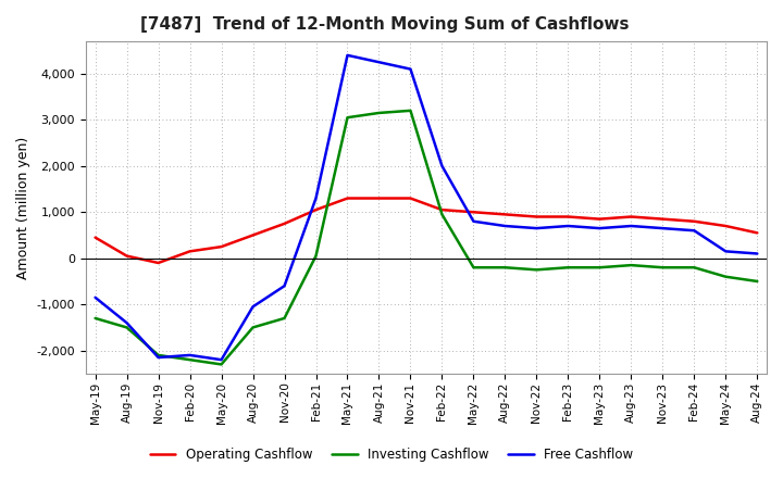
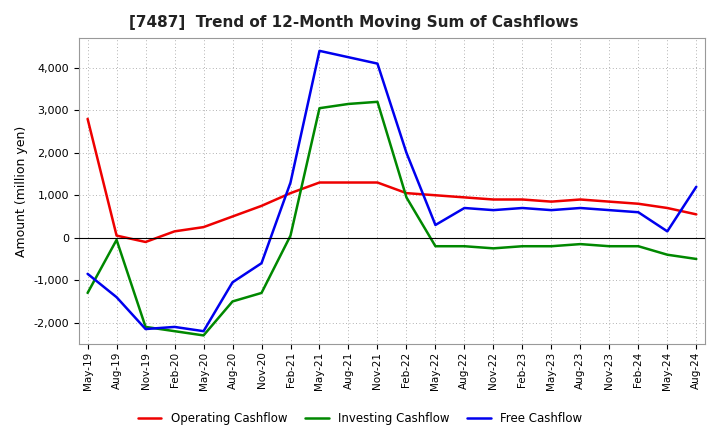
Operating Cashflow/May-19: 450 -> 2,800
Investing Cashflow/Aug-19: -1,500 -> -50
Free Cashflow/May-22: 800 -> 300
Free Cashflow/Aug-24: 100 -> 1,200
